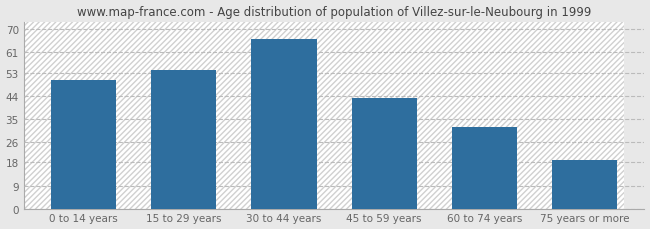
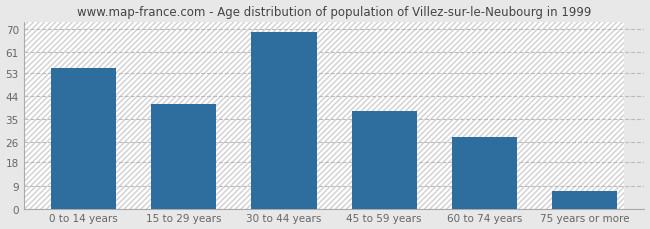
0 to 14 years: 50 -> 55
15 to 29 years: 54 -> 41
30 to 44 years: 66 -> 69
45 to 59 years: 43 -> 38
60 to 74 years: 32 -> 28
75 years or more: 19 -> 7
